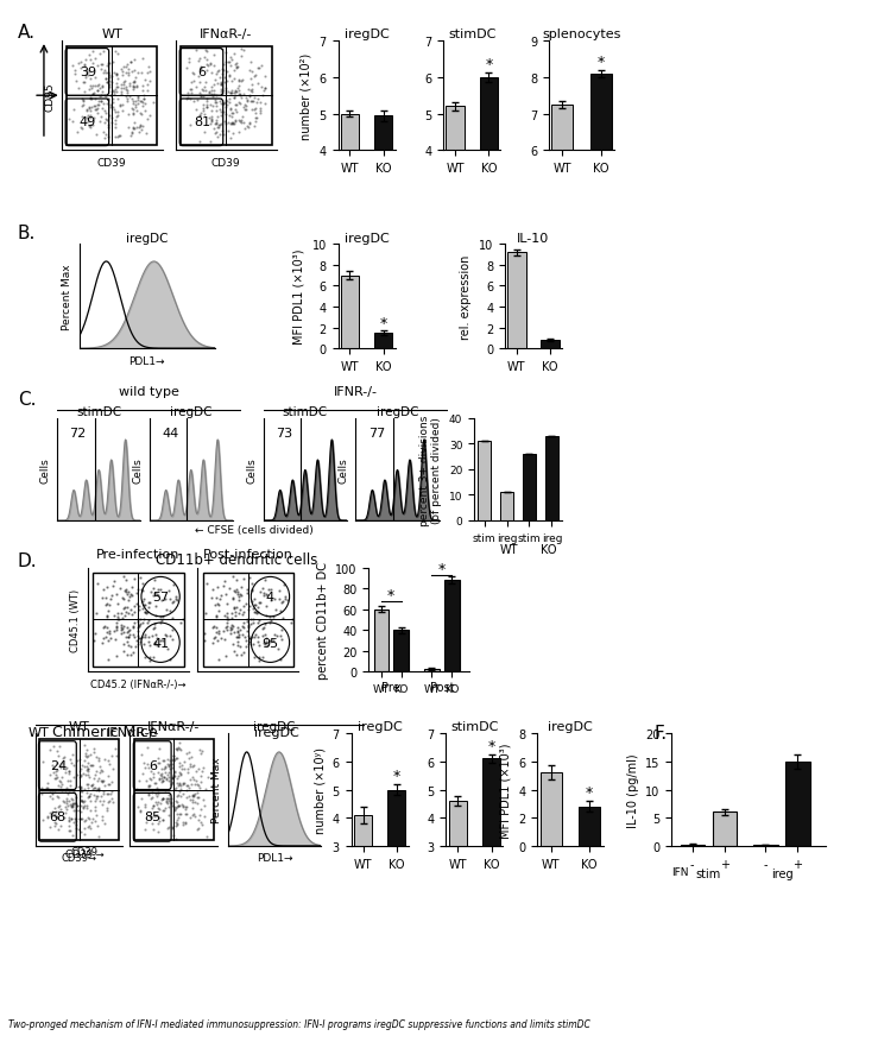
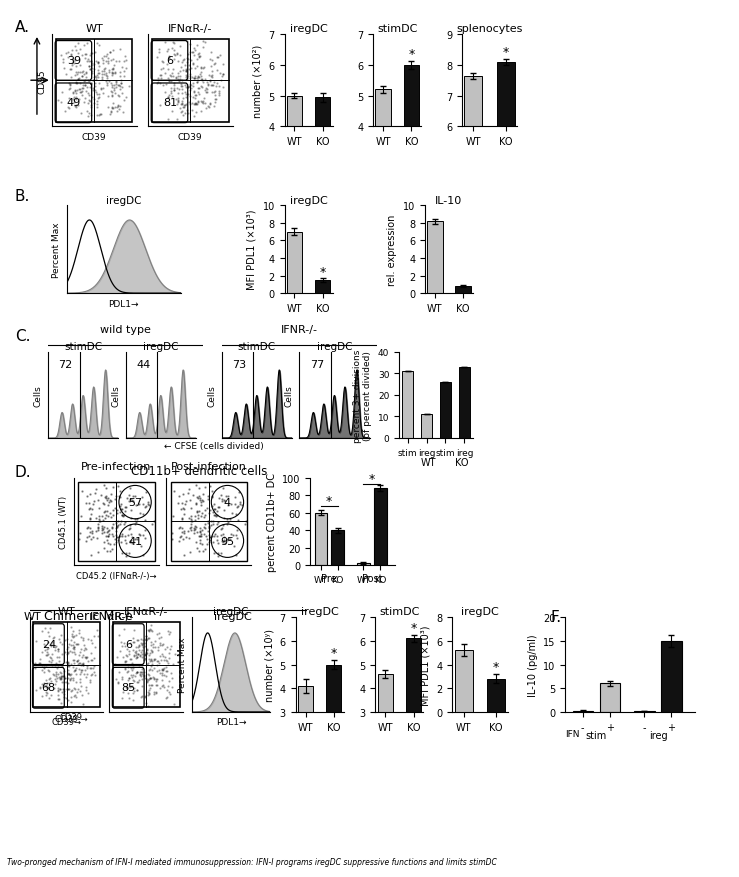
splenocytes/WT: 7.25 -> 7.65
IL-10/WT: 9.2 -> 8.2
